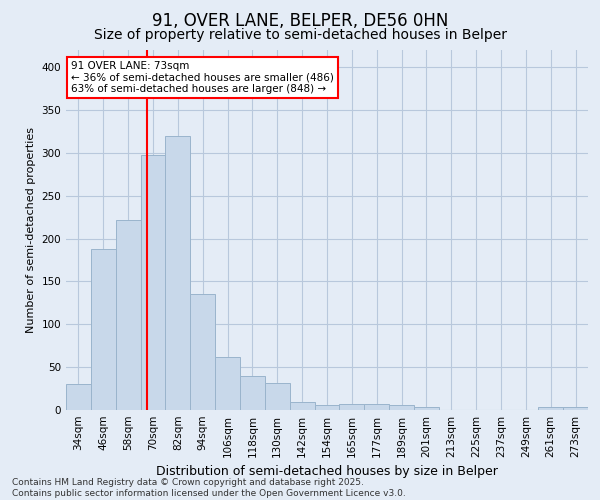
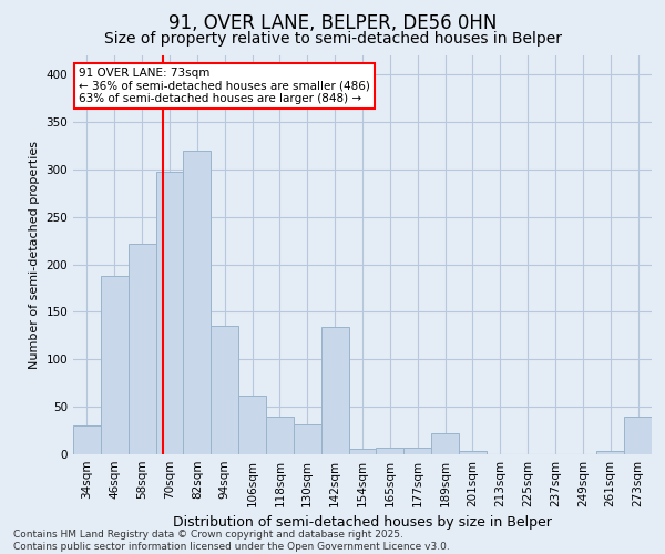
142sqm: 9 -> 134
189sqm: 6 -> 22
273sqm: 3 -> 40
